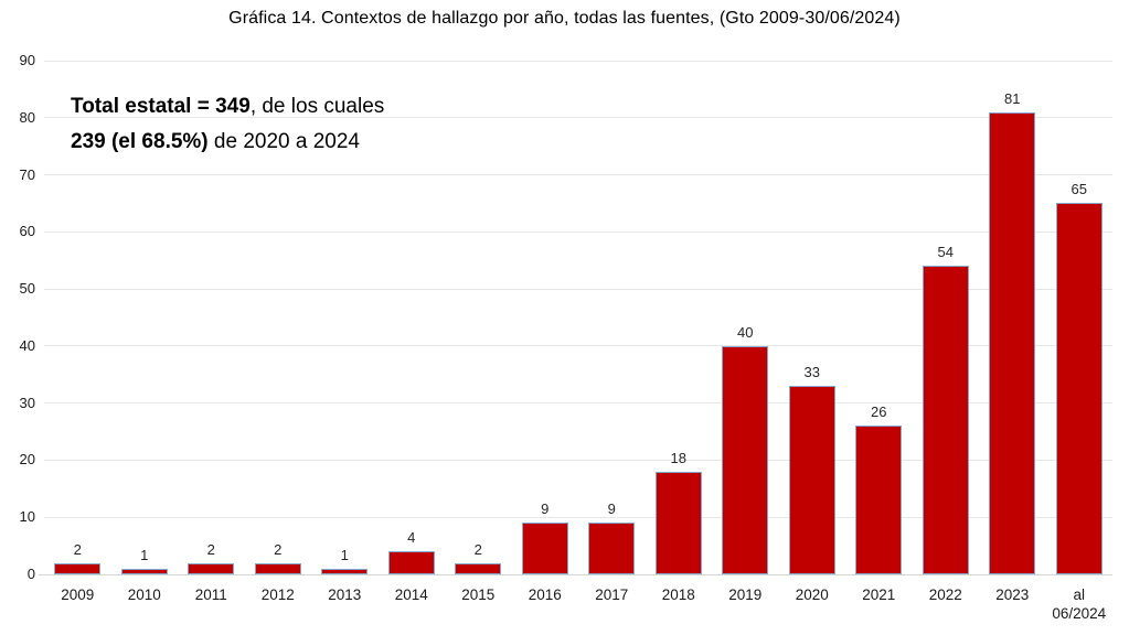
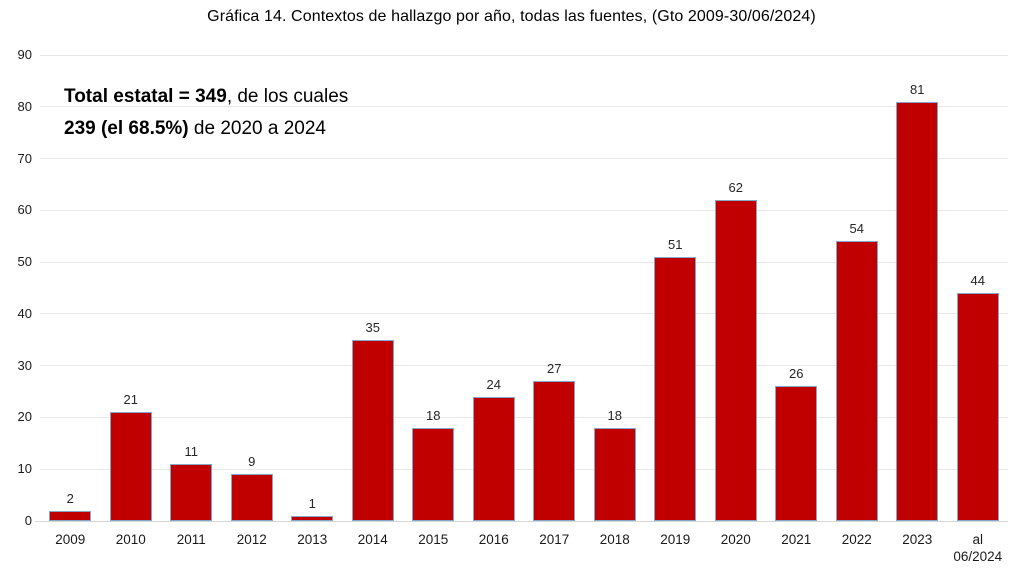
2010: 1 -> 21
2011: 2 -> 11
2012: 2 -> 9
2014: 4 -> 35
2015: 2 -> 18
2016: 9 -> 24
2017: 9 -> 27
2019: 40 -> 51
2020: 33 -> 62
al 06/2024: 65 -> 44
